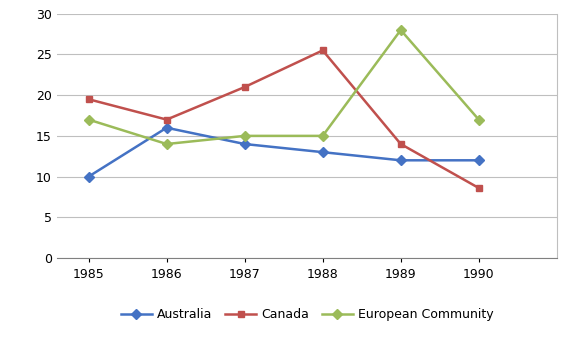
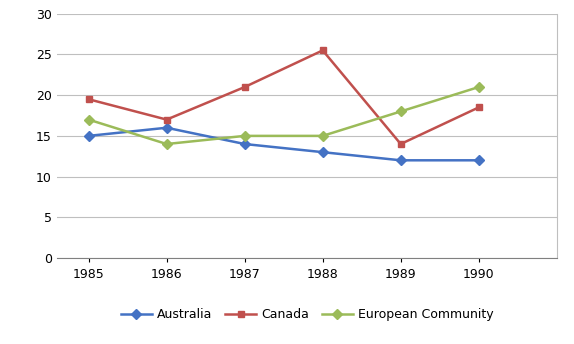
Australia/1985: 10 -> 15
European Community/1989: 28 -> 18
Canada/1990: 8.6 -> 18.5
European Community/1990: 17 -> 21
